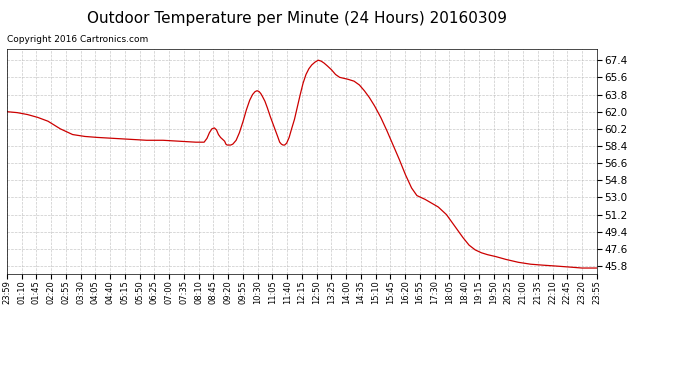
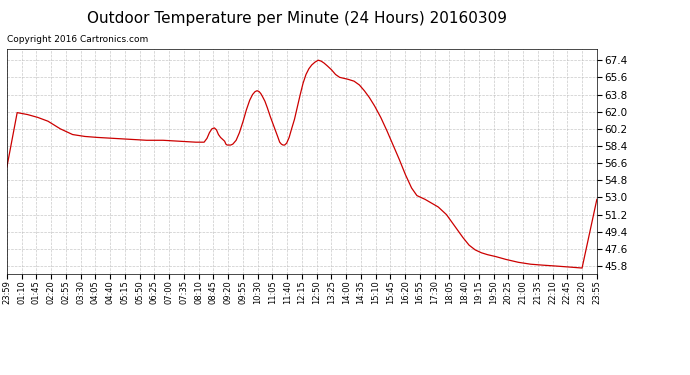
23:59: 62.0 -> 56.2
23:55: 45.6 -> 52.8
